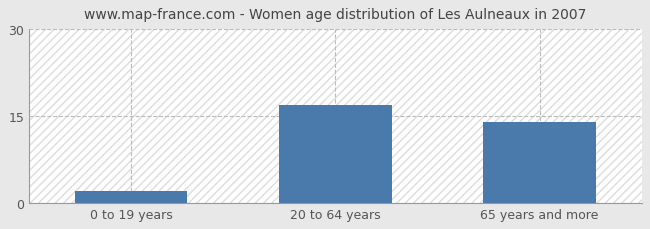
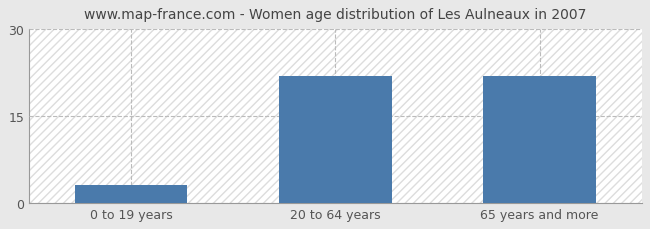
0 to 19 years: 2 -> 3
20 to 64 years: 17 -> 22
65 years and more: 14 -> 22
